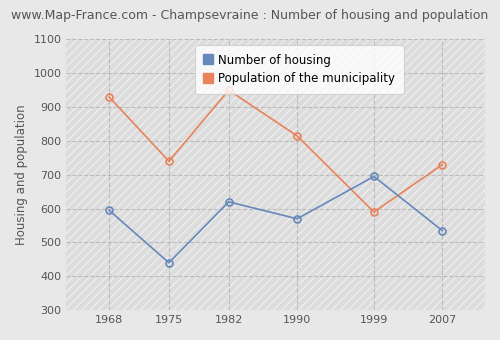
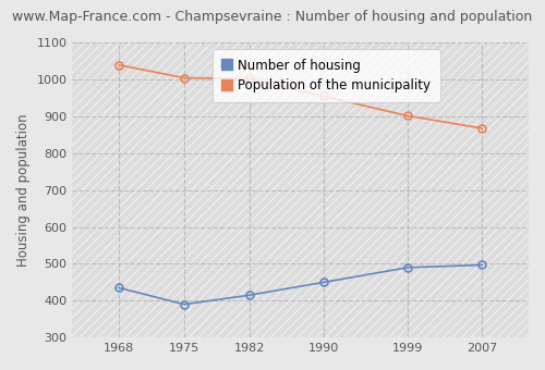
Number of housing/1968: 595 -> 435
Population of the municipality/1968: 930 -> 1040
Number of housing/1975: 440 -> 390
Population of the municipality/1975: 740 -> 1005
Number of housing/1982: 620 -> 415
Population of the municipality/1982: 950 -> 1003
Number of housing/1990: 570 -> 450
Population of the municipality/1990: 815 -> 955
Number of housing/1999: 695 -> 490
Population of the municipality/1999: 590 -> 902
Number of housing/2007: 535 -> 497
Population of the municipality/2007: 730 -> 868
